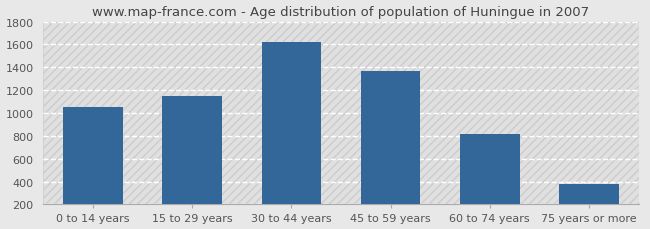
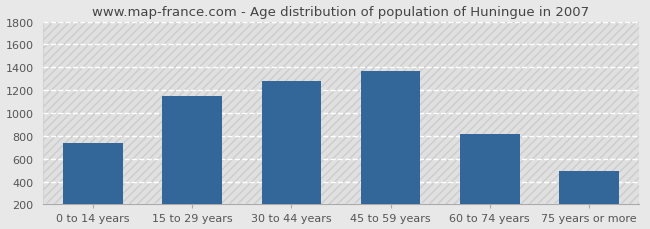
0 to 14 years: 1050 -> 740
30 to 44 years: 1620 -> 1280
75 years or more: 380 -> 490
